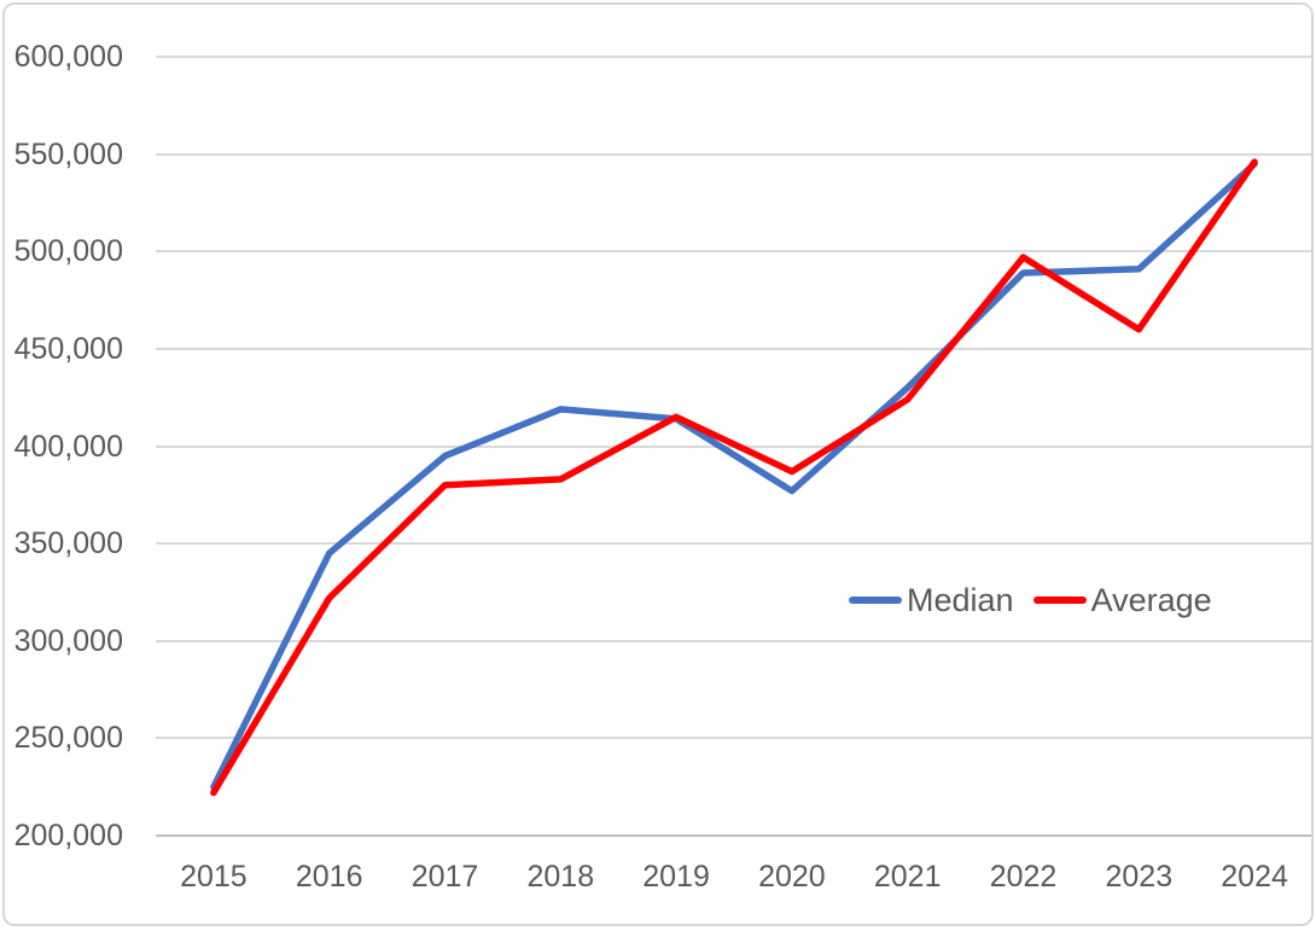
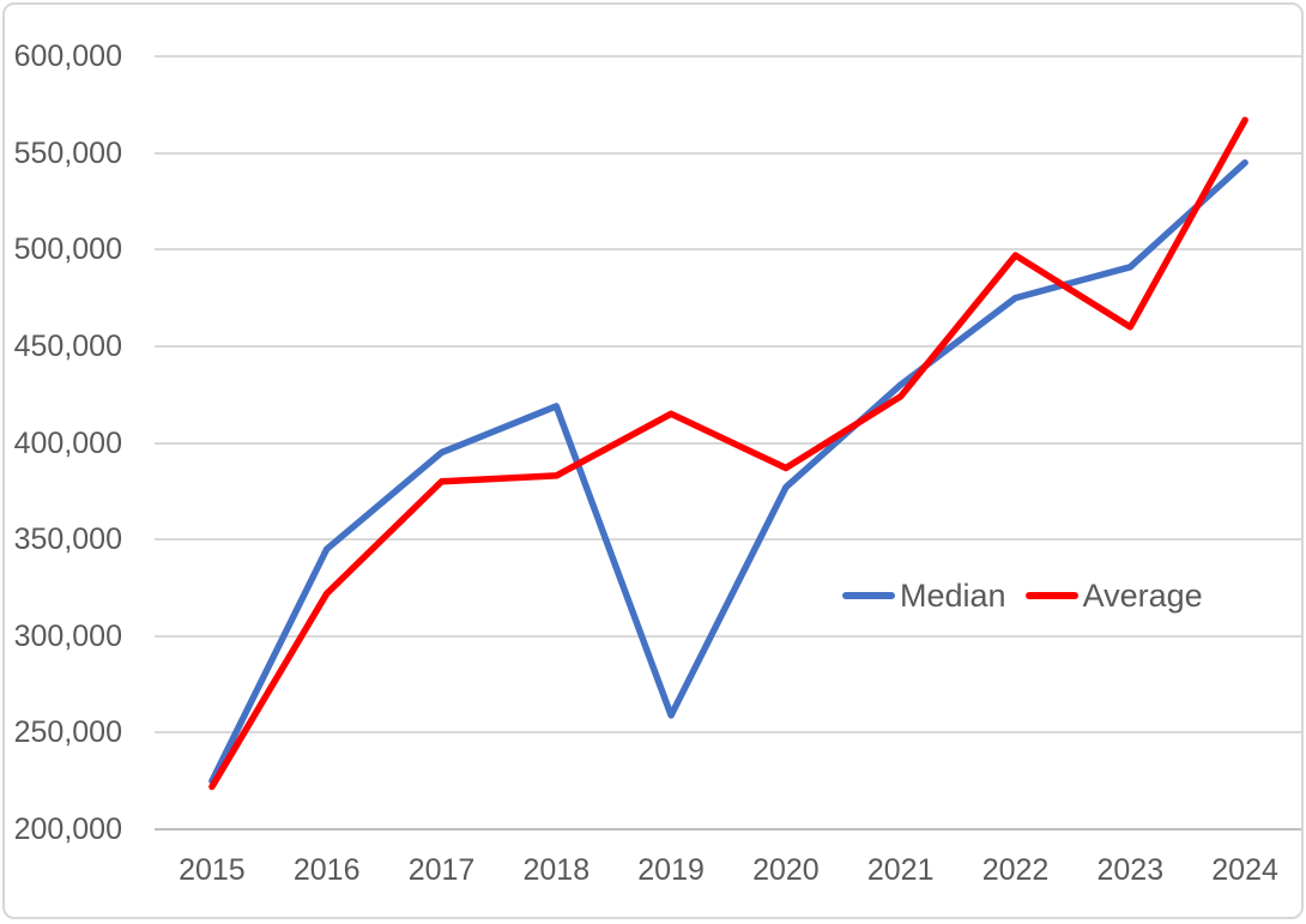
Median/2019: 414000 -> 259000
Median/2022: 489000 -> 475000
Average/2024: 546000 -> 567000
